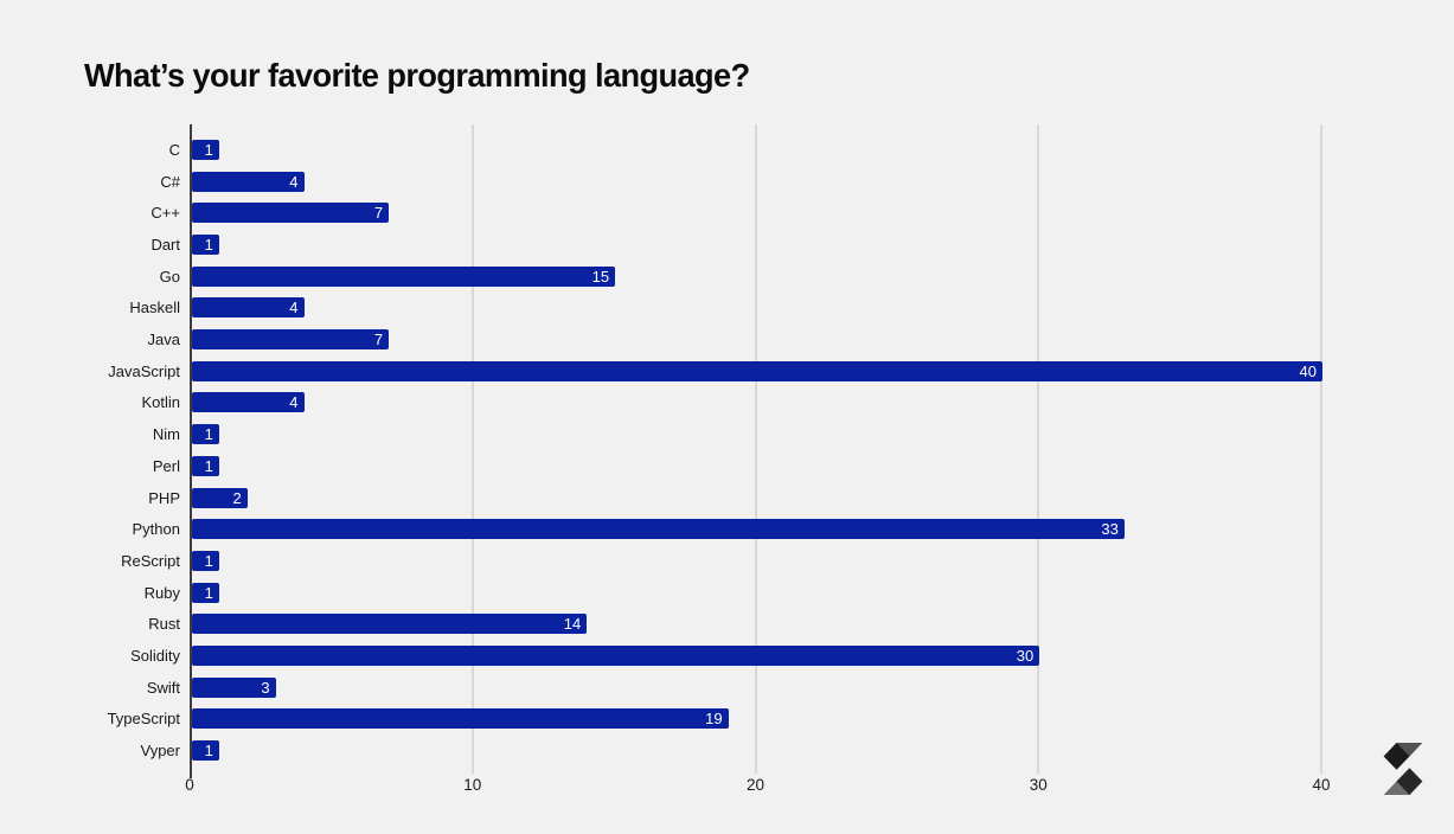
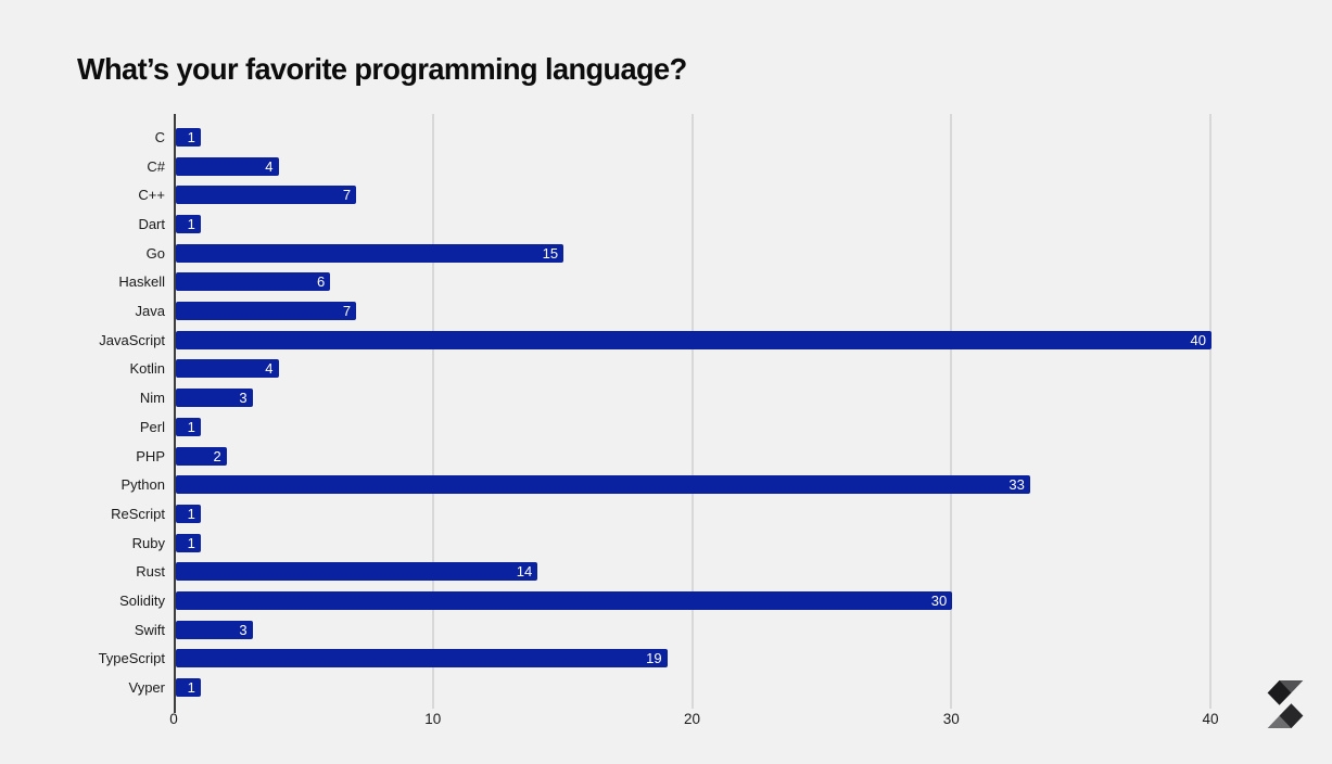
Haskell: 4 -> 6
Nim: 1 -> 3
